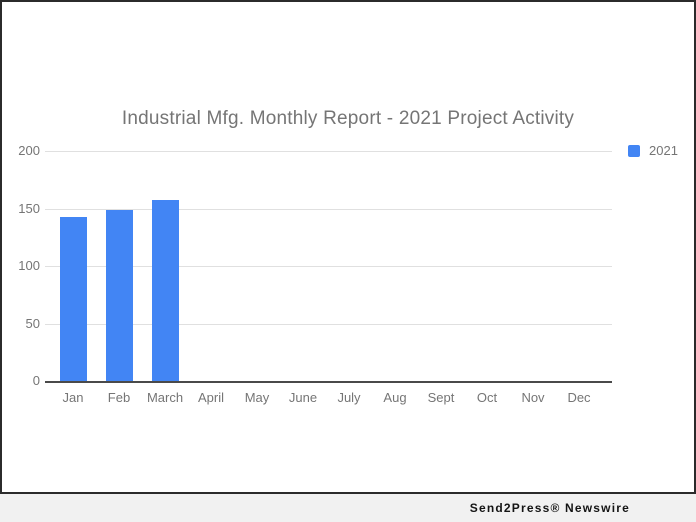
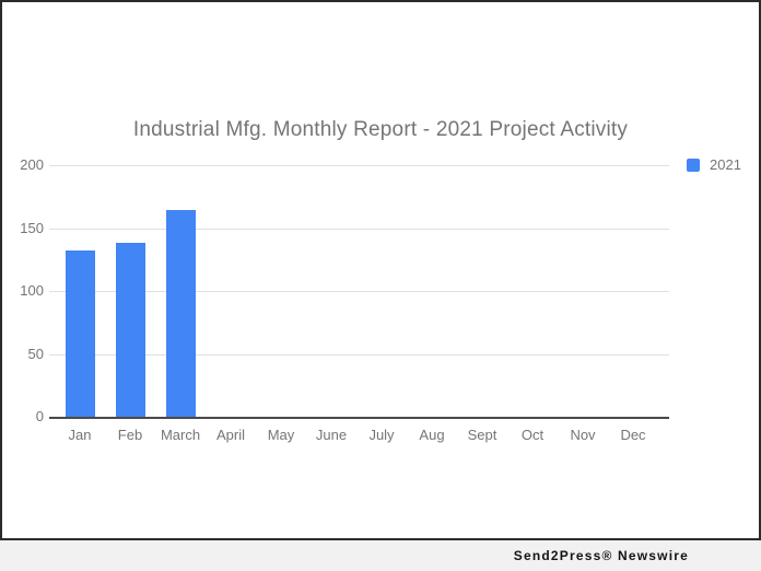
Jan: 143 -> 132
Feb: 149 -> 138
March: 157 -> 164
